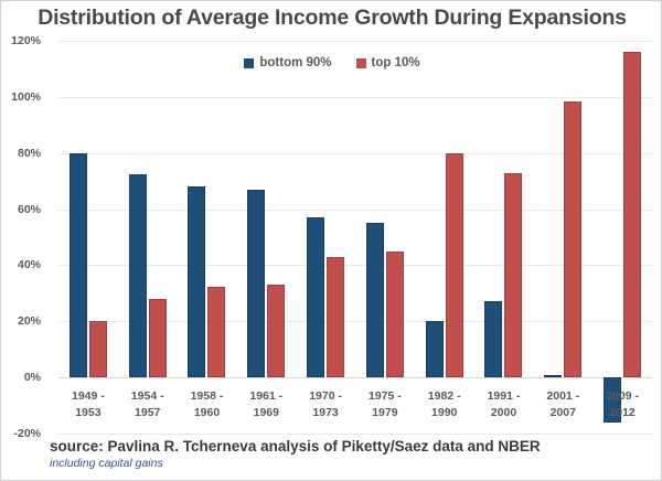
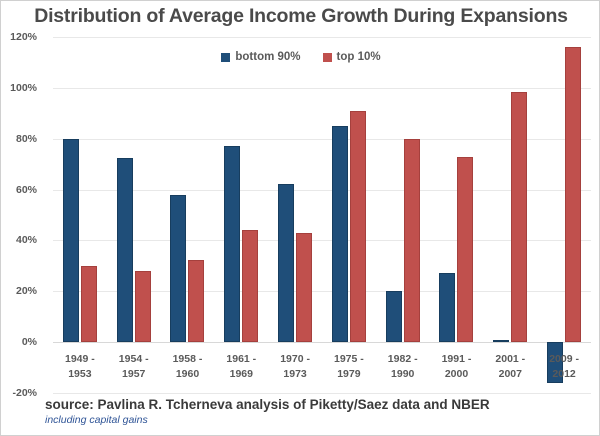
top 10%/1949 - 1953: 20% -> 30%
bottom 90%/1958 - 1960: 68% -> 58%
bottom 90%/1961 - 1969: 67% -> 77%
top 10%/1961 - 1969: 33% -> 44%
bottom 90%/1970 - 1973: 57% -> 62%
bottom 90%/1975 - 1979: 55% -> 85%
top 10%/1975 - 1979: 45% -> 91%
